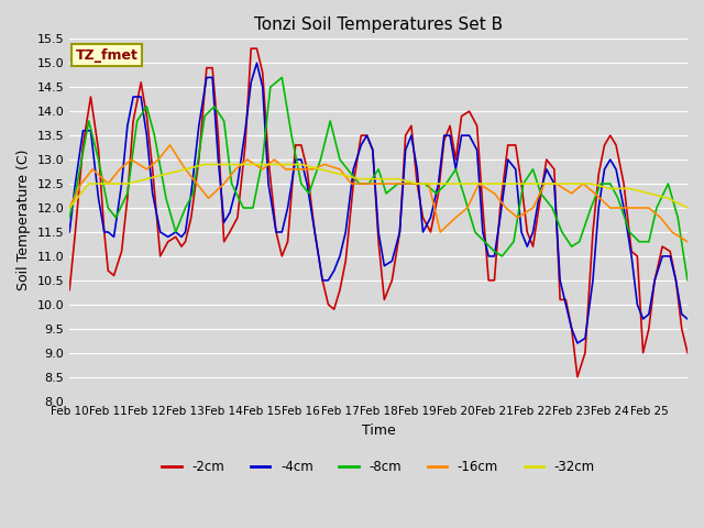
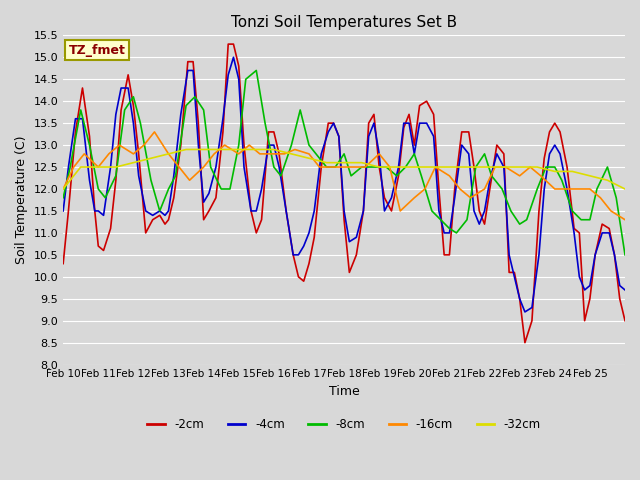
-16cm/Feb 19: 12.5 -> 12.8
